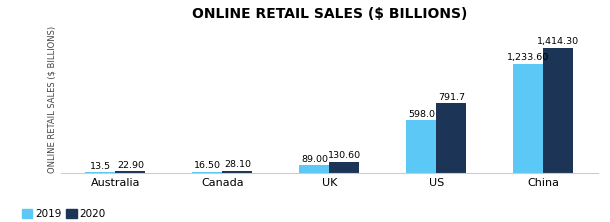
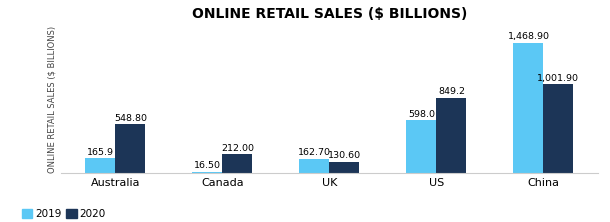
2019/Australia: 13.5 -> 165.9
2020/Australia: 22.90 -> 548.80
2020/Canada: 28.10 -> 212.00
2019/UK: 89.00 -> 162.70
2020/US: 791.7 -> 849.2
2019/China: 1,233.60 -> 1,468.90
2020/China: 1,414.30 -> 1,001.90
